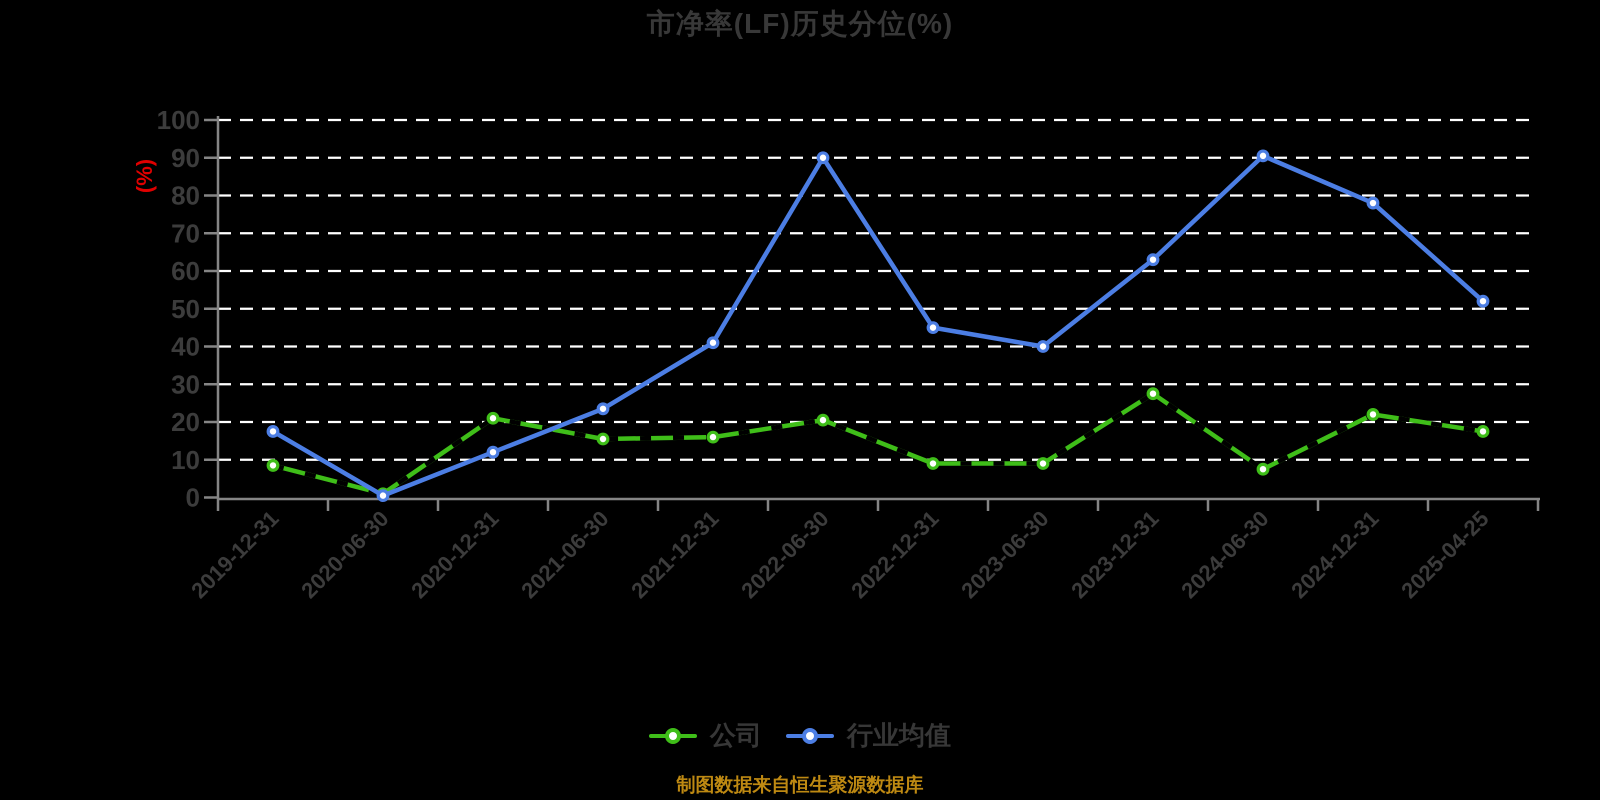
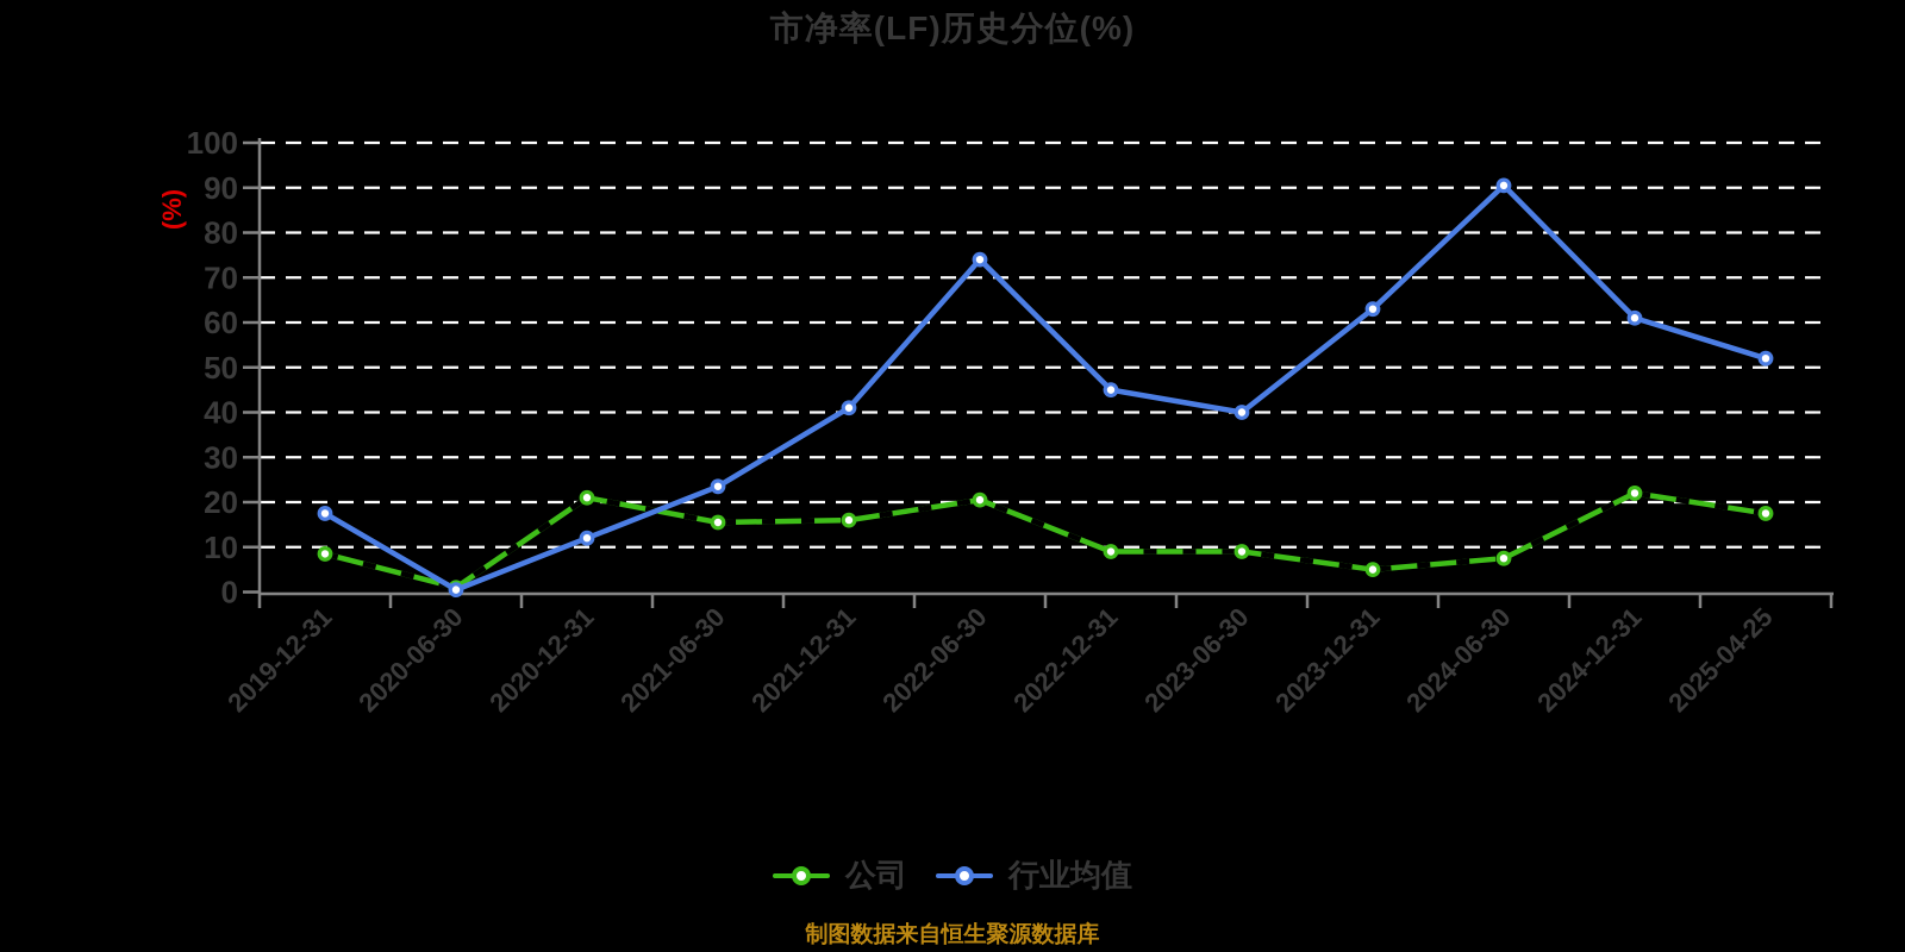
行业均值/2022-06-30: 90 -> 74
公司/2023-12-31: 28 -> 5
行业均值/2024-12-31: 78 -> 61
